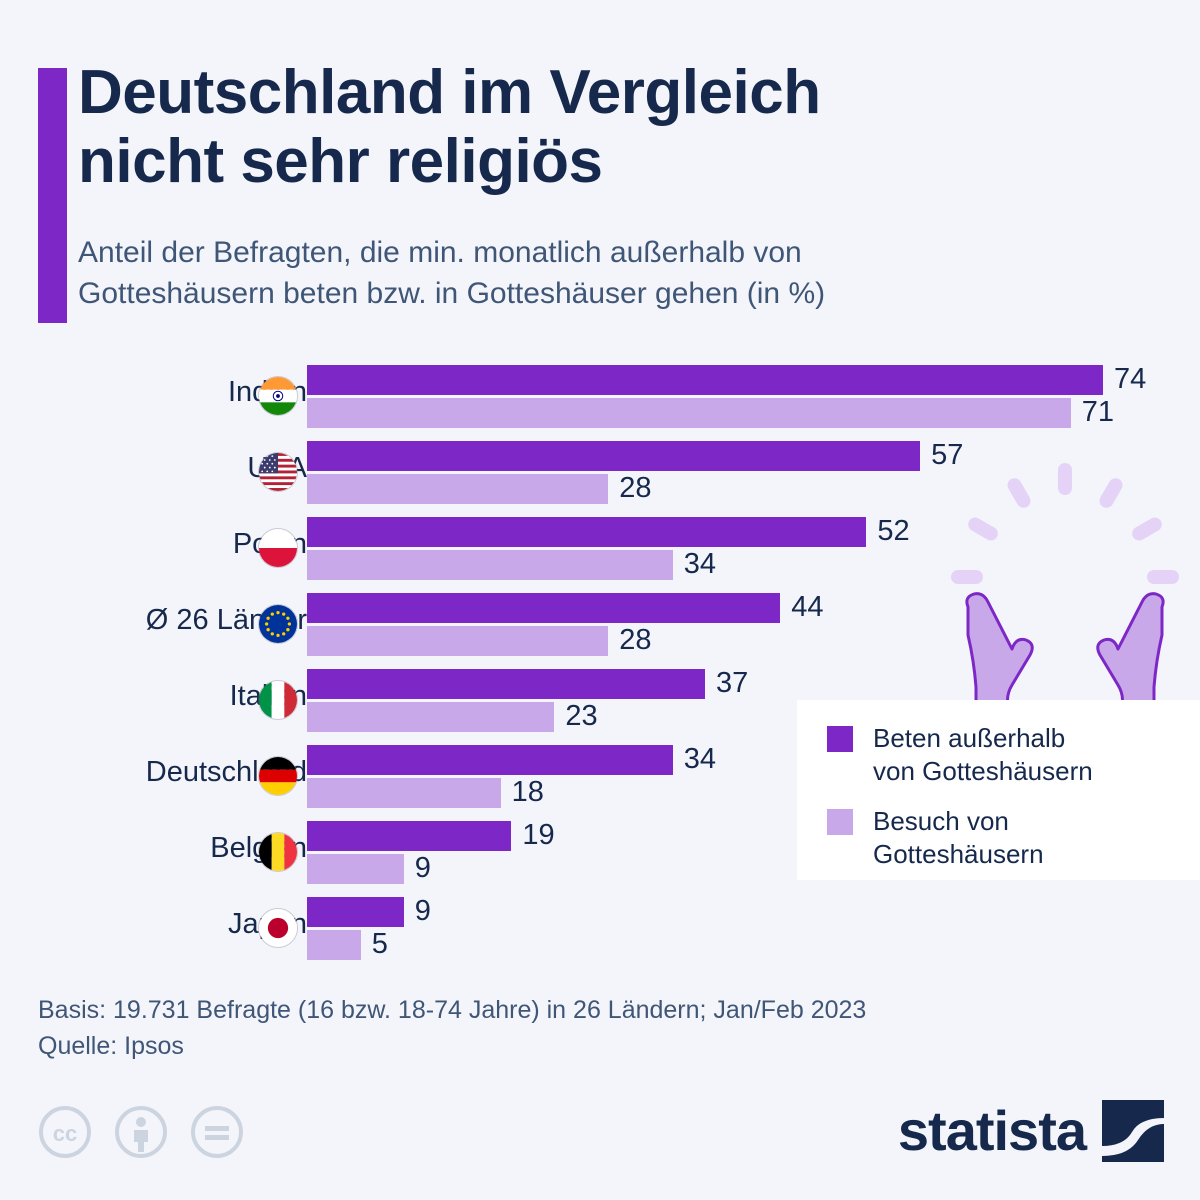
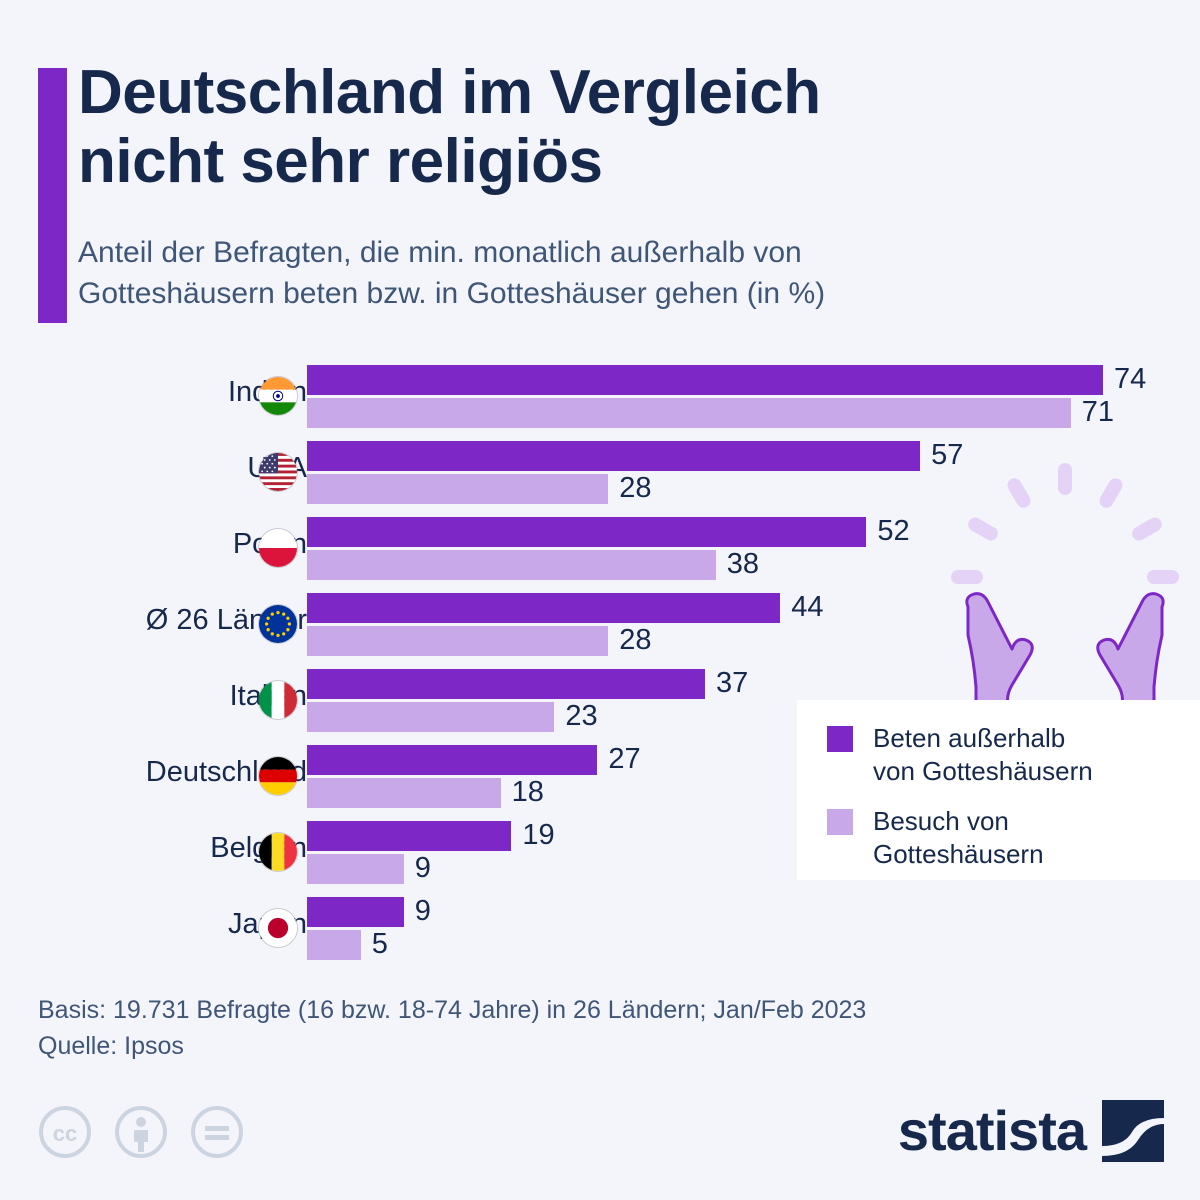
Besuch von Gotteshäusern/Polen: 34 -> 38
Beten außerhalb von Gotteshäusern/Deutschland: 34 -> 27
